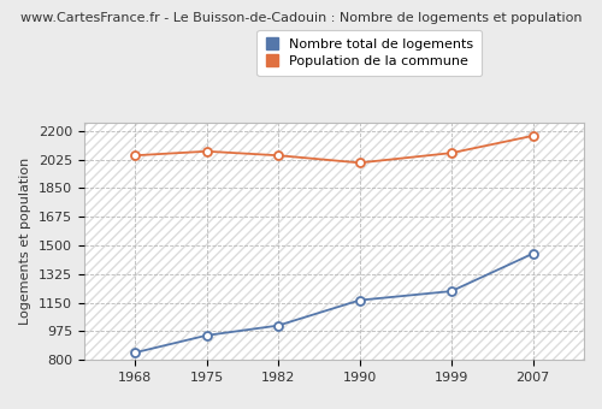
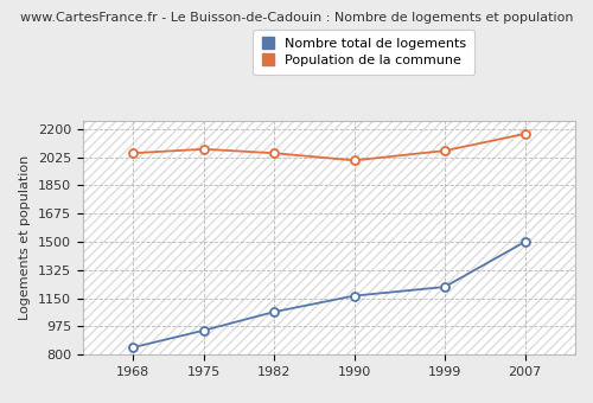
Nombre total de logements/1982: 1010 -> 1060
Nombre total de logements/2007: 1450 -> 1500
